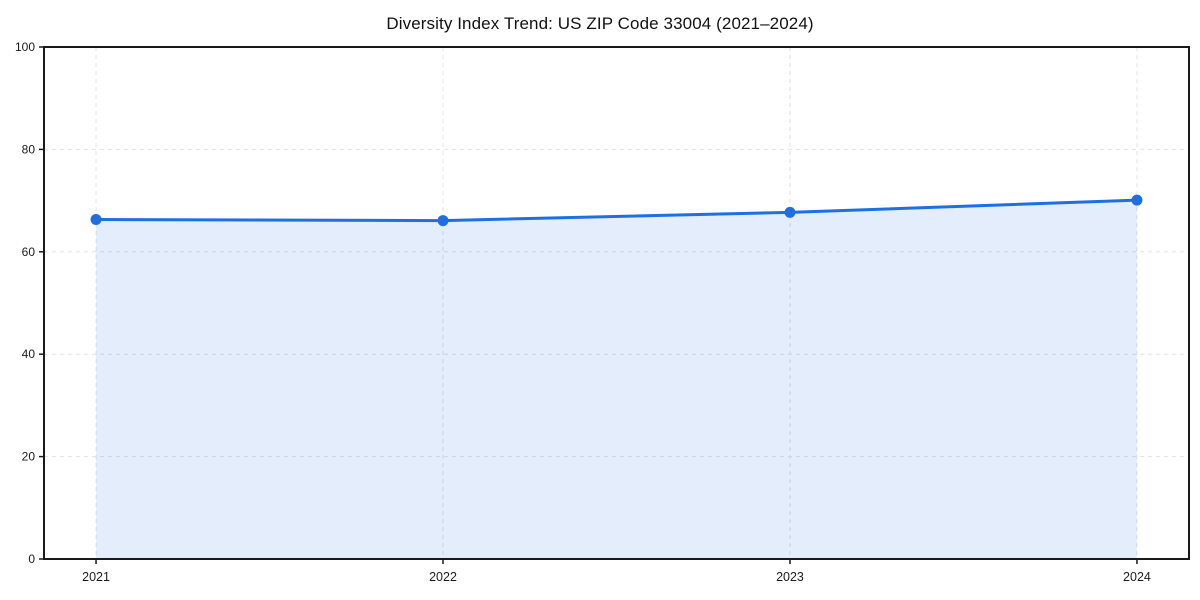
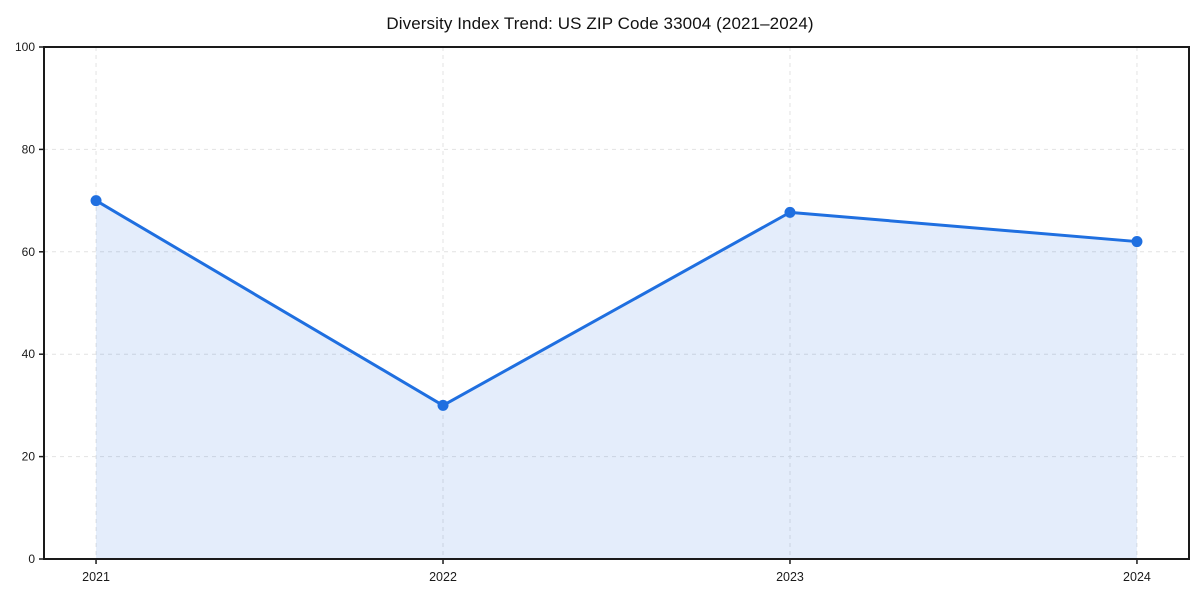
2021: 66 -> 70
2022: 66 -> 30
2024: 70 -> 62
